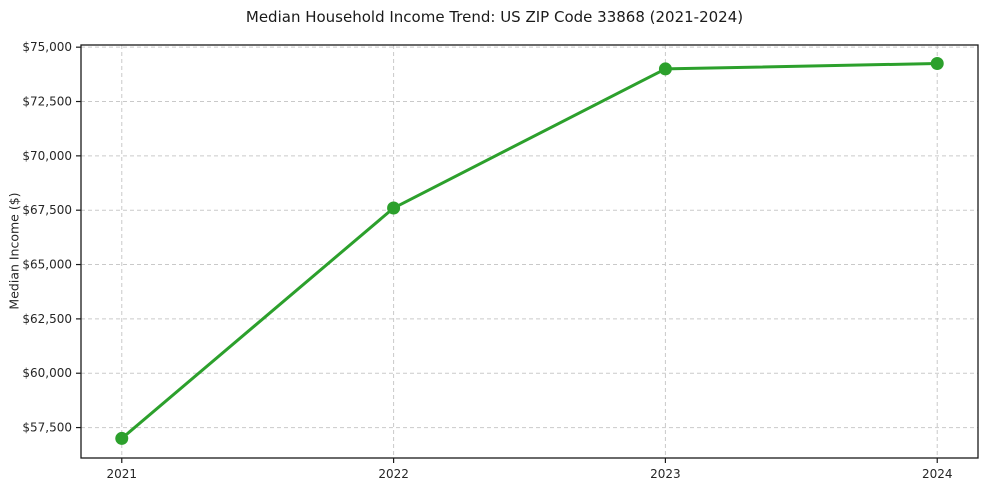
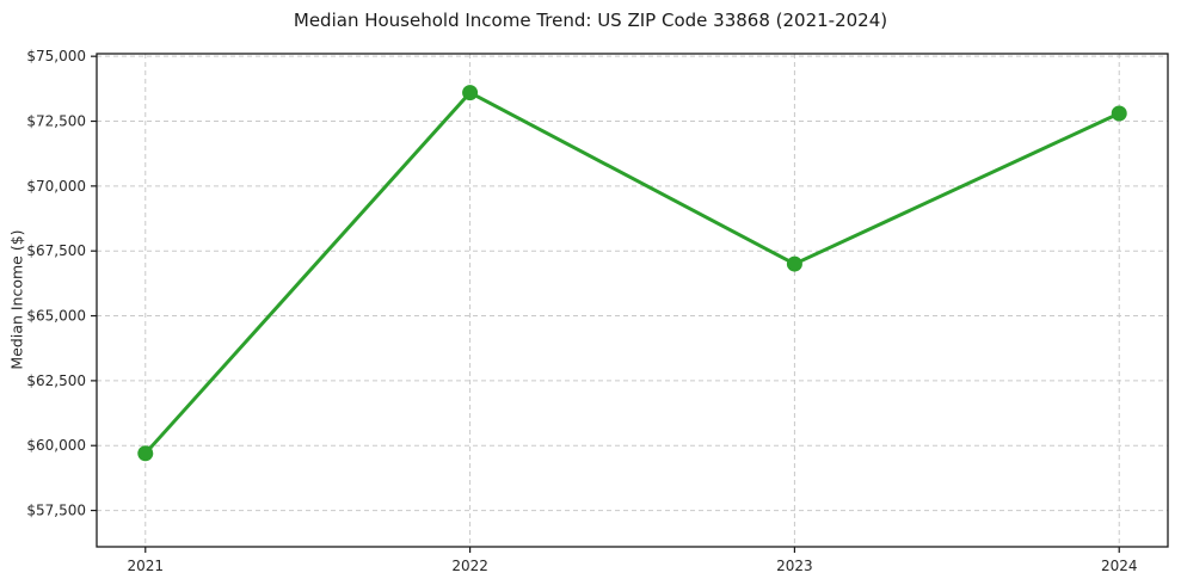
2021: $57000 -> $59700
2022: $67600 -> $73600
2023: $74000 -> $67000
2024: $74200 -> $72800
